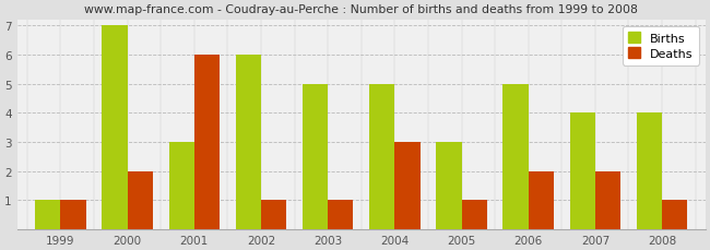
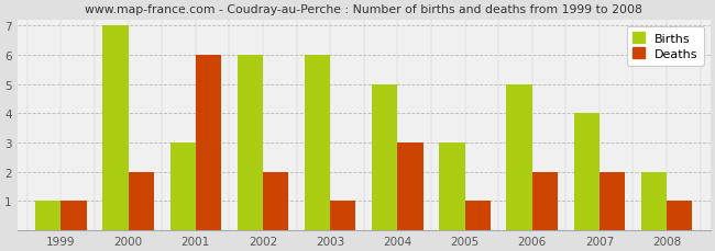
Deaths/2002: 1 -> 2
Births/2003: 5 -> 6
Births/2008: 4 -> 2
